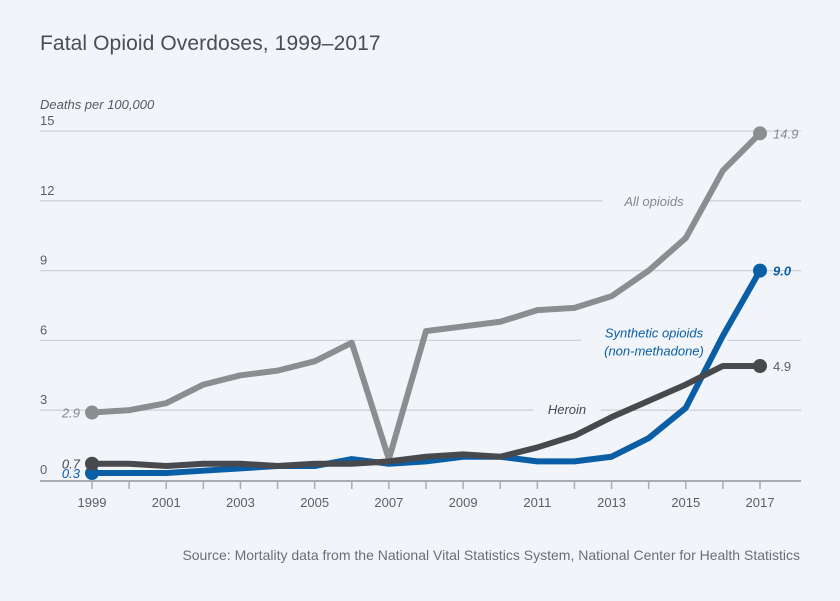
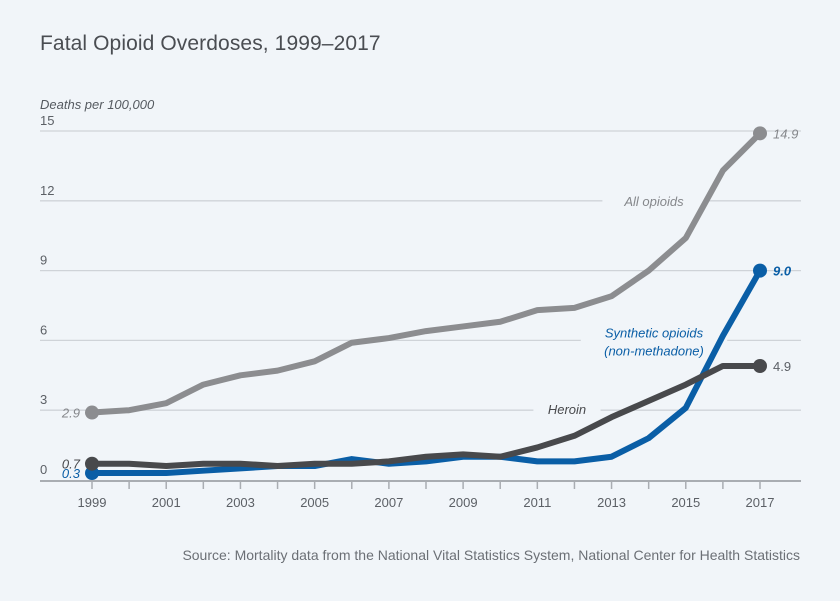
All opioids/2007: 0.9 -> 6.1
